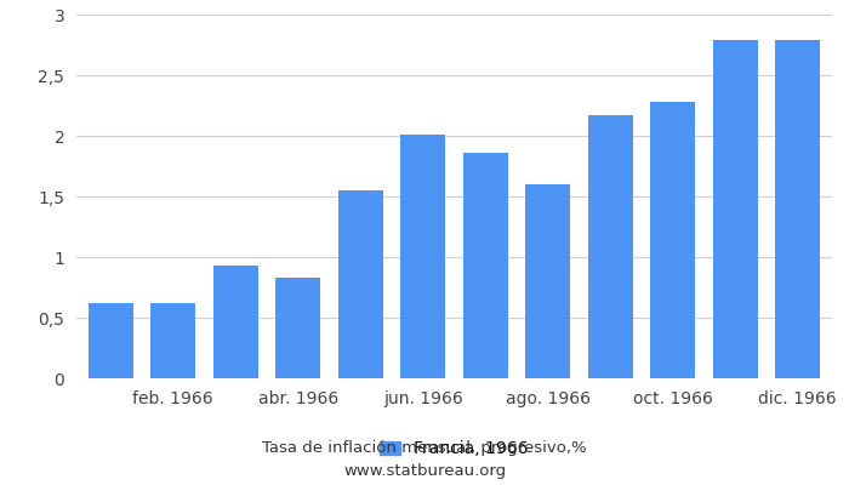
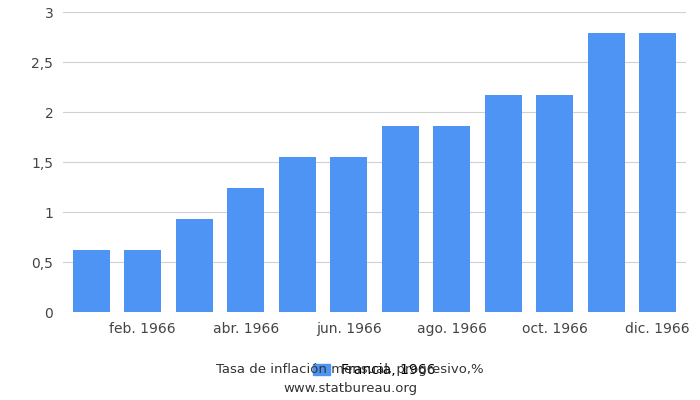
abr. 1966: 0,83 -> 1,24
jun. 1966: 2,01 -> 1,55
ago. 1966: 1,60 -> 1,86
oct. 1966: 2,28 -> 2,17
